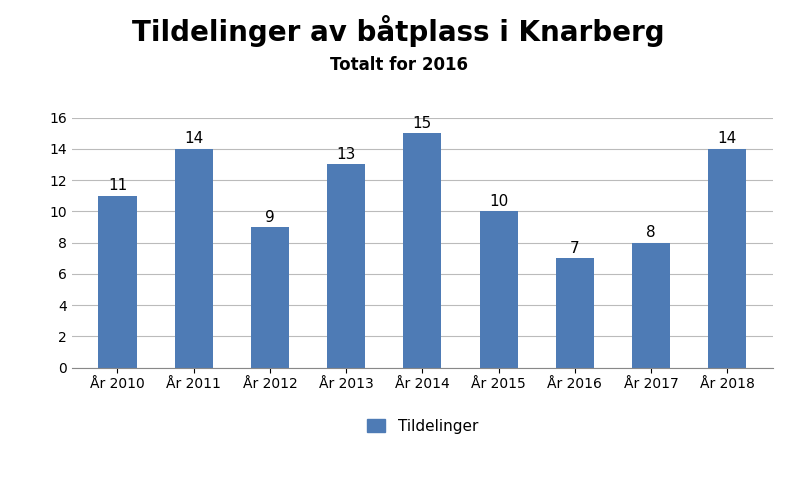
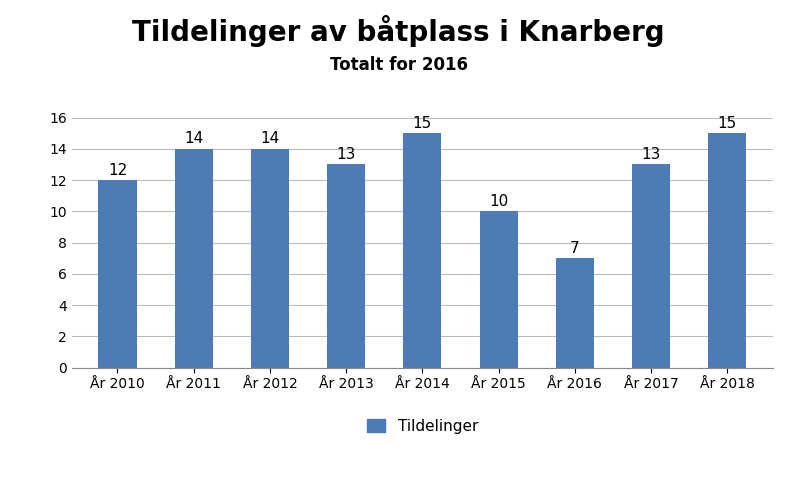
År 2010: 11 -> 12
År 2012: 9 -> 14
År 2017: 8 -> 13
År 2018: 14 -> 15
